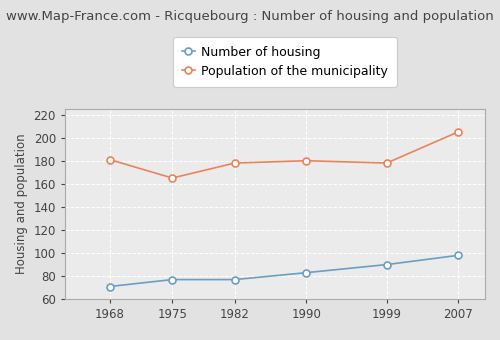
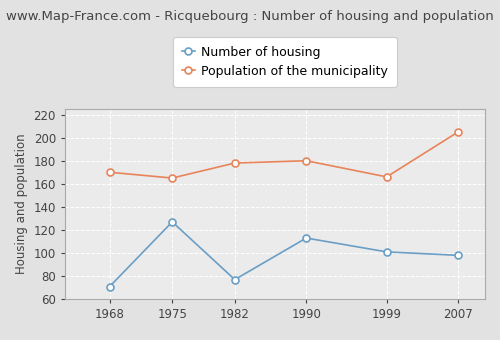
Population of the municipality/1968: 181 -> 170
Number of housing/1975: 77 -> 127
Number of housing/1990: 83 -> 113
Number of housing/1999: 90 -> 101
Population of the municipality/1999: 178 -> 166
